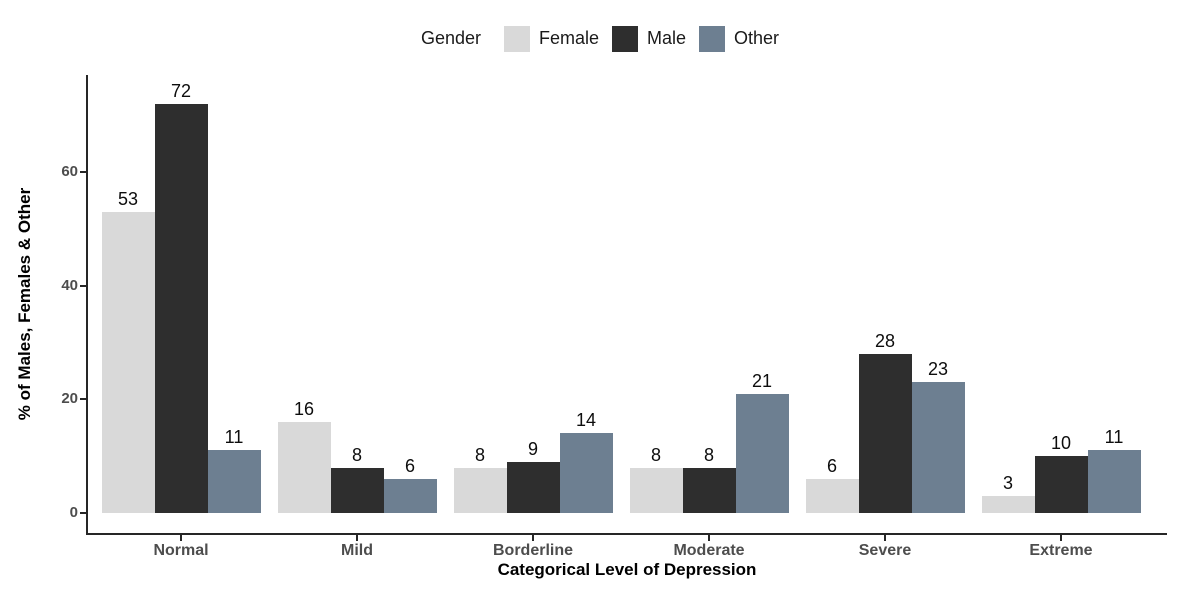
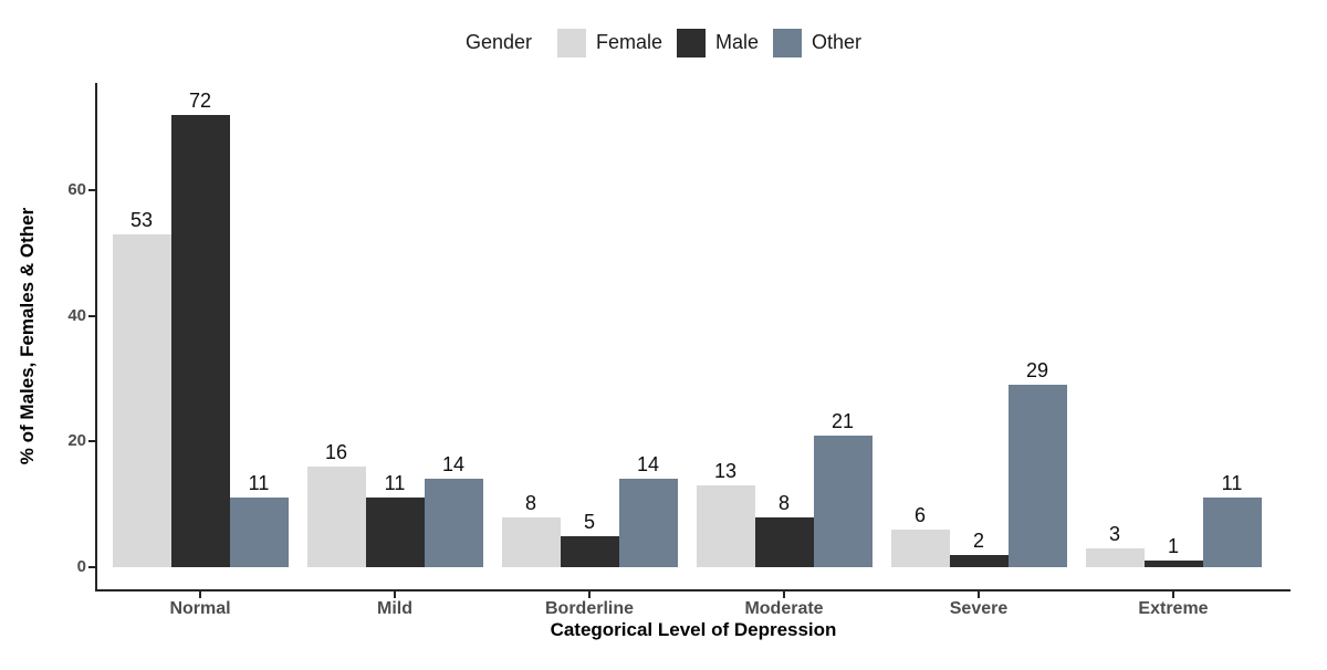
Male/Mild: 8 -> 11
Other/Mild: 6 -> 14
Male/Borderline: 9 -> 5
Female/Moderate: 8 -> 13
Male/Severe: 28 -> 2
Other/Severe: 23 -> 29
Male/Extreme: 10 -> 1
